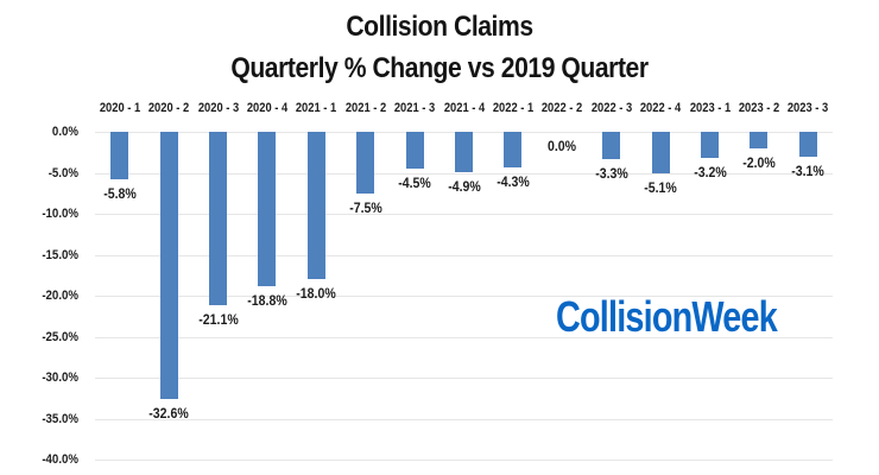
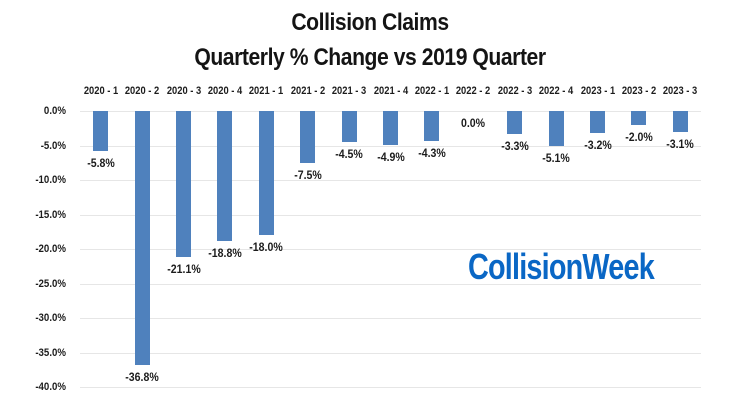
2020 - 2: -32.6% -> -36.8%
